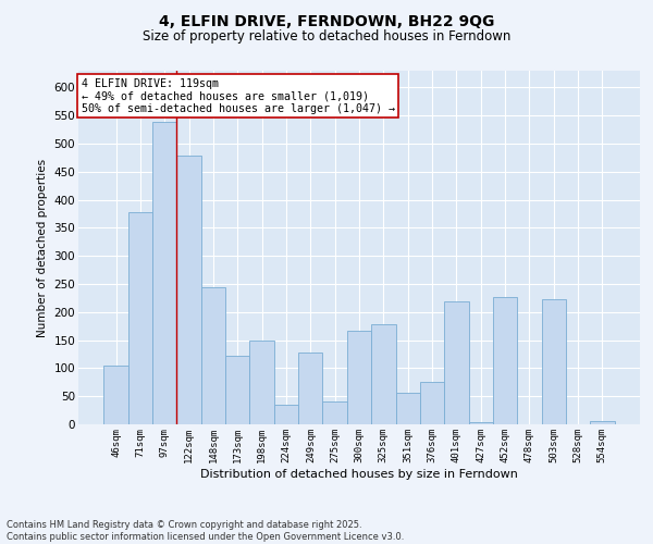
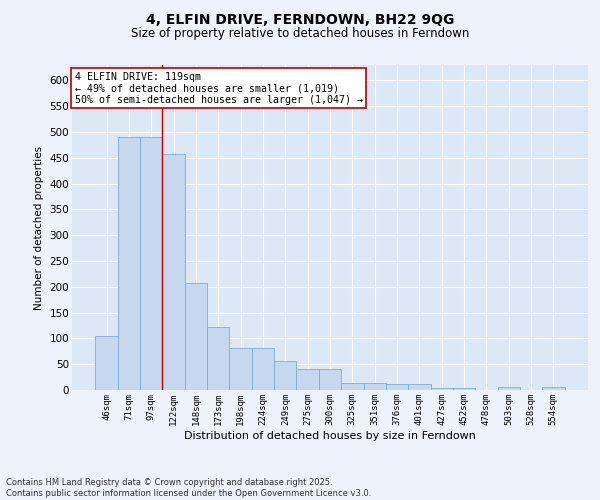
71sqm: 378 -> 490
97sqm: 538 -> 490
122sqm: 478 -> 457
148sqm: 244 -> 207
198sqm: 150 -> 82
224sqm: 34 -> 82
249sqm: 128 -> 57
300sqm: 166 -> 40
325sqm: 178 -> 13
351sqm: 56 -> 13
376sqm: 76 -> 12
401sqm: 220 -> 12
452sqm: 226 -> 3
503sqm: 222 -> 6
